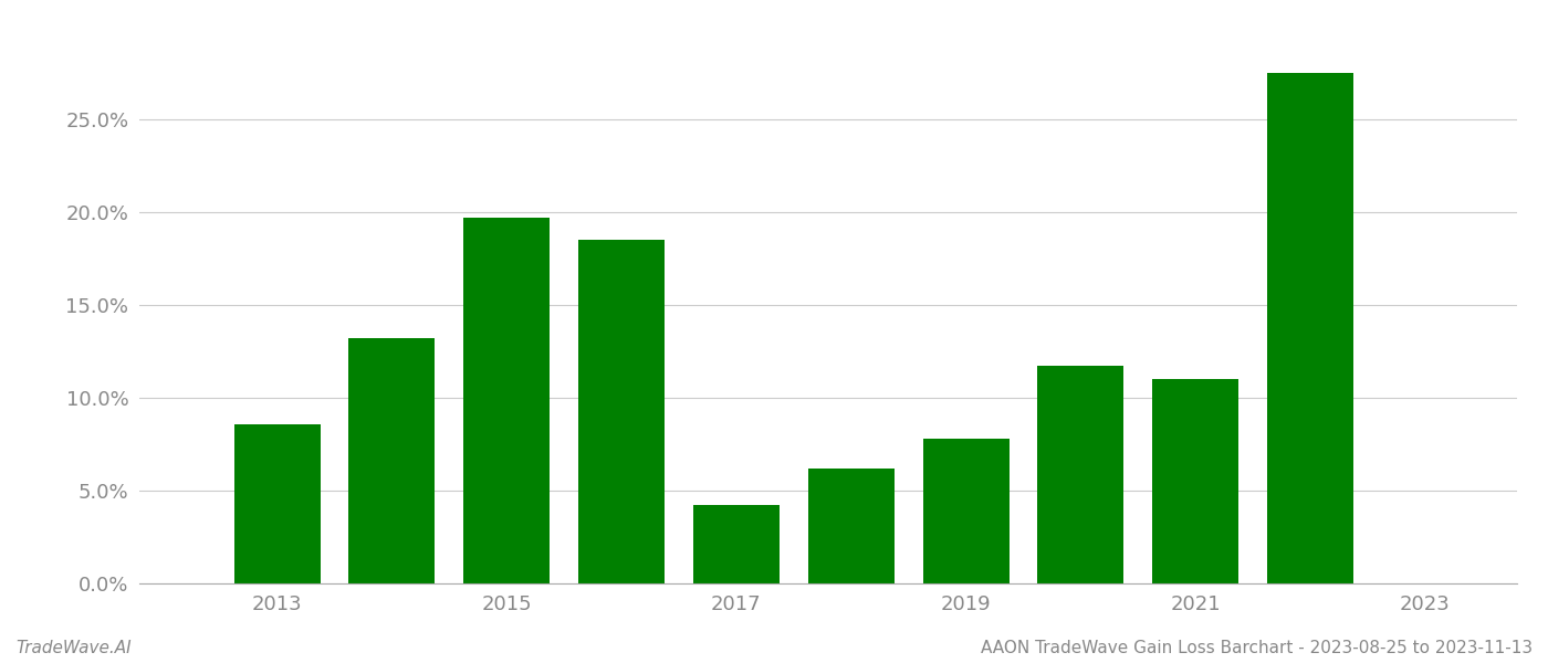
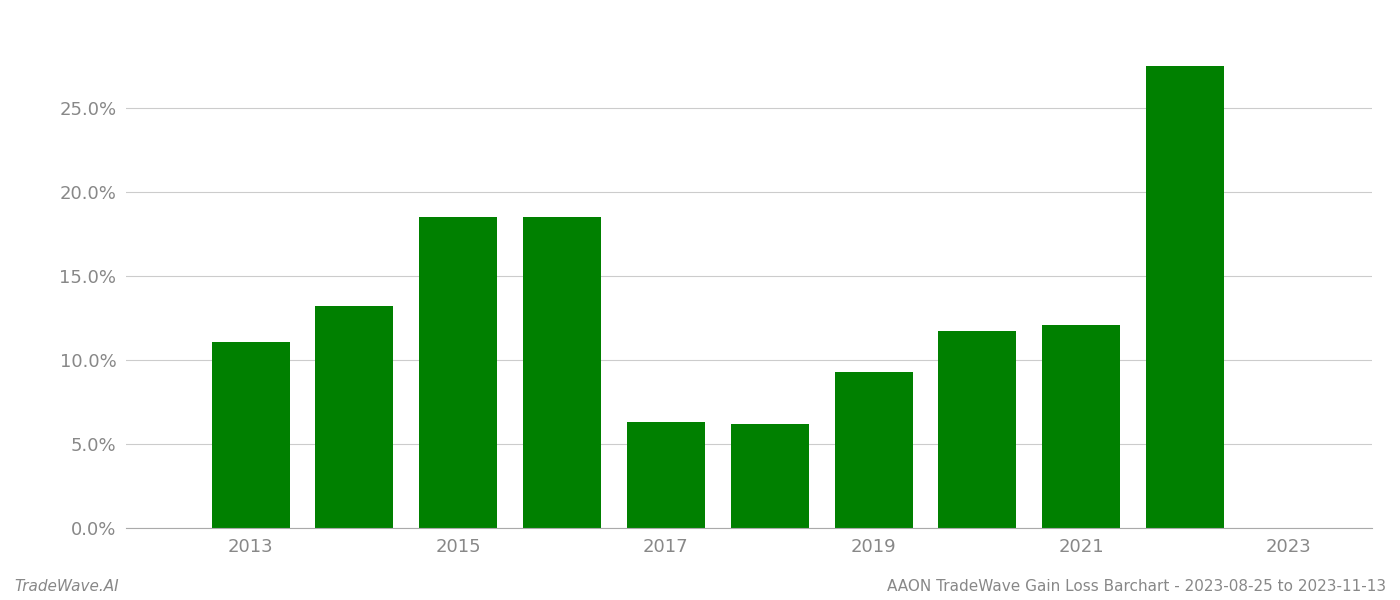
2013: 8.6% -> 11.1%
2015: 19.7% -> 18.5%
2017: 4.2% -> 6.3%
2019: 7.8% -> 9.3%
2021: 11.0% -> 12.1%
